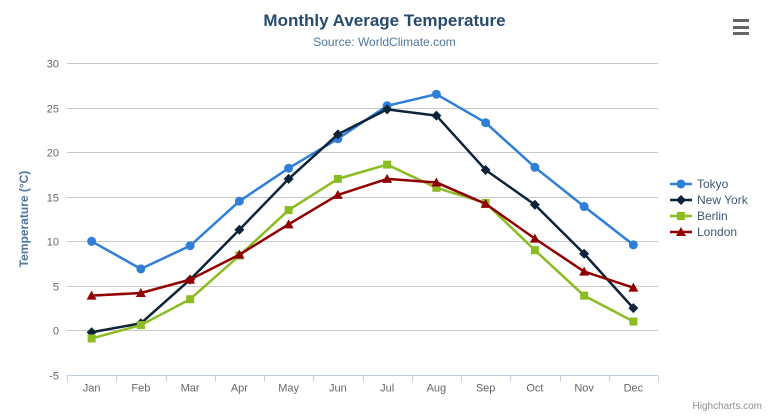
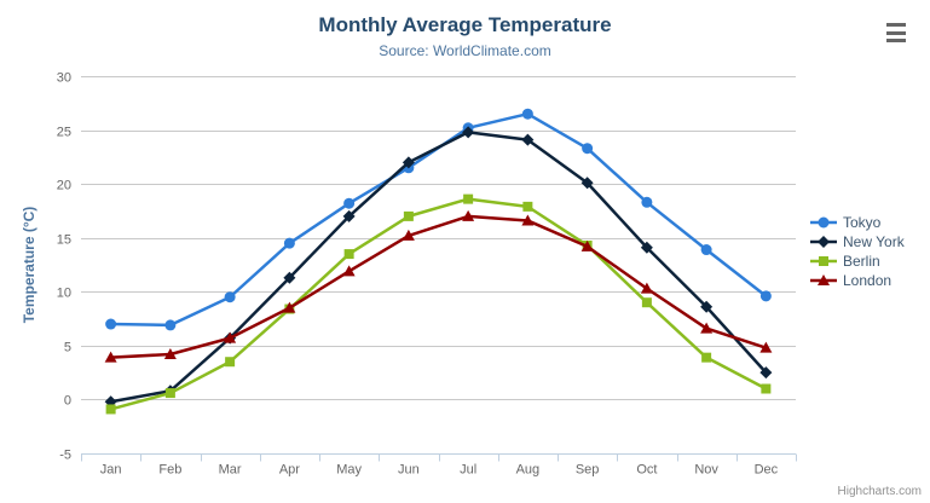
Tokyo/Jan: 10 -> 7
Berlin/Aug: 16 -> 18
New York/Sep: 18 -> 20
